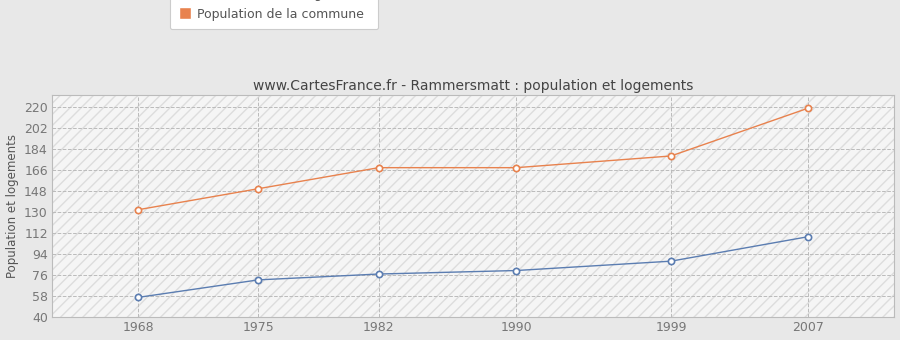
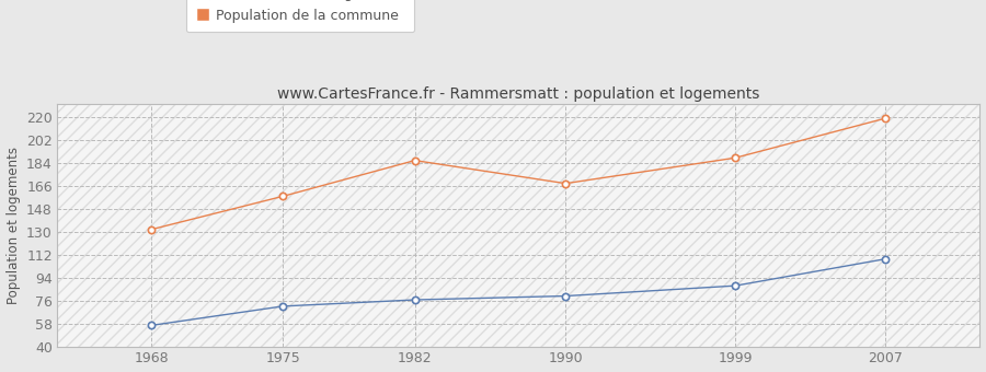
Population de la commune/1975: 150 -> 158
Population de la commune/1982: 168 -> 186
Population de la commune/1999: 178 -> 188
